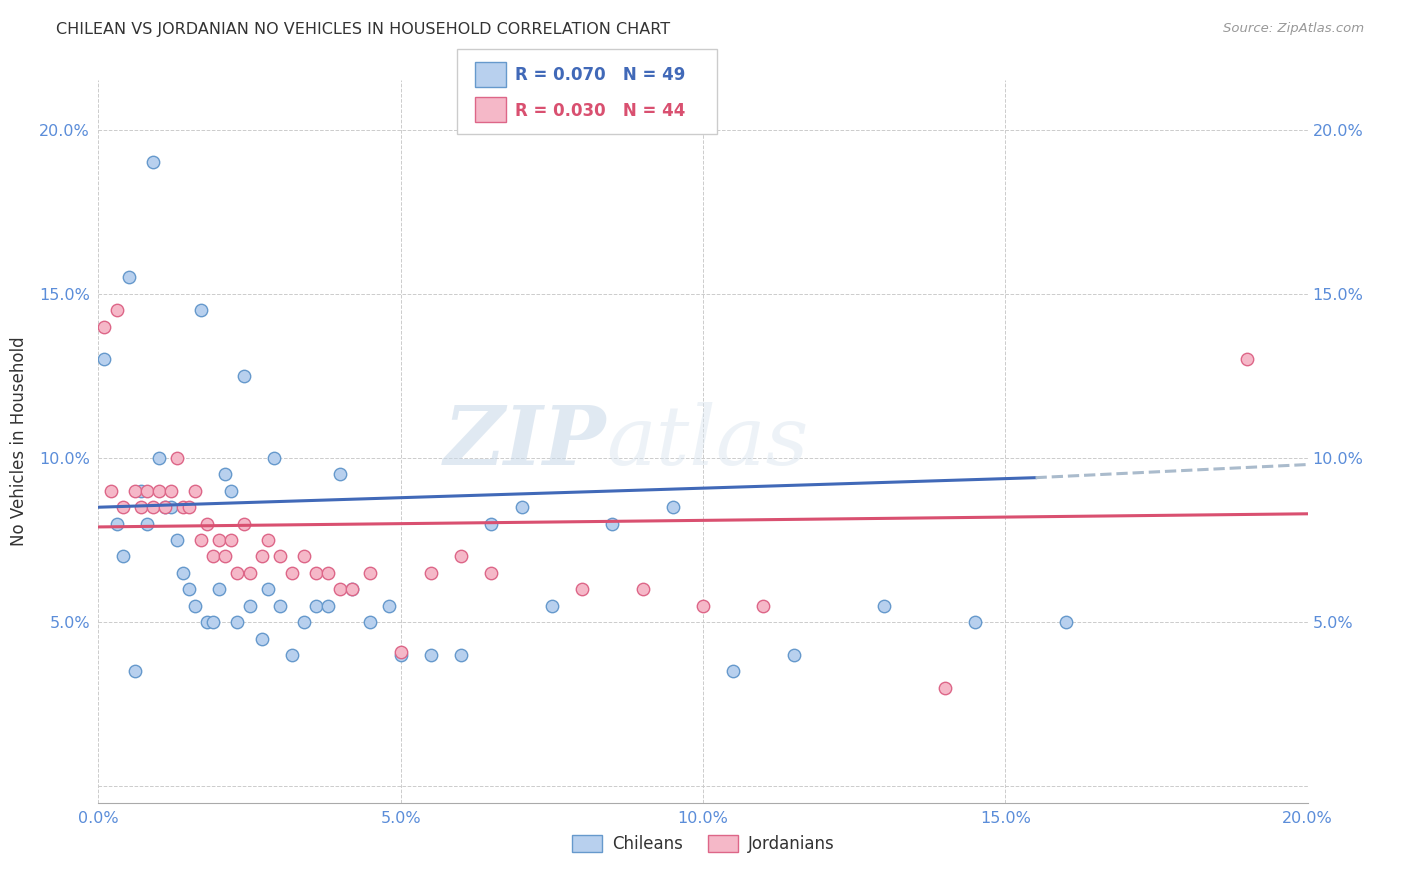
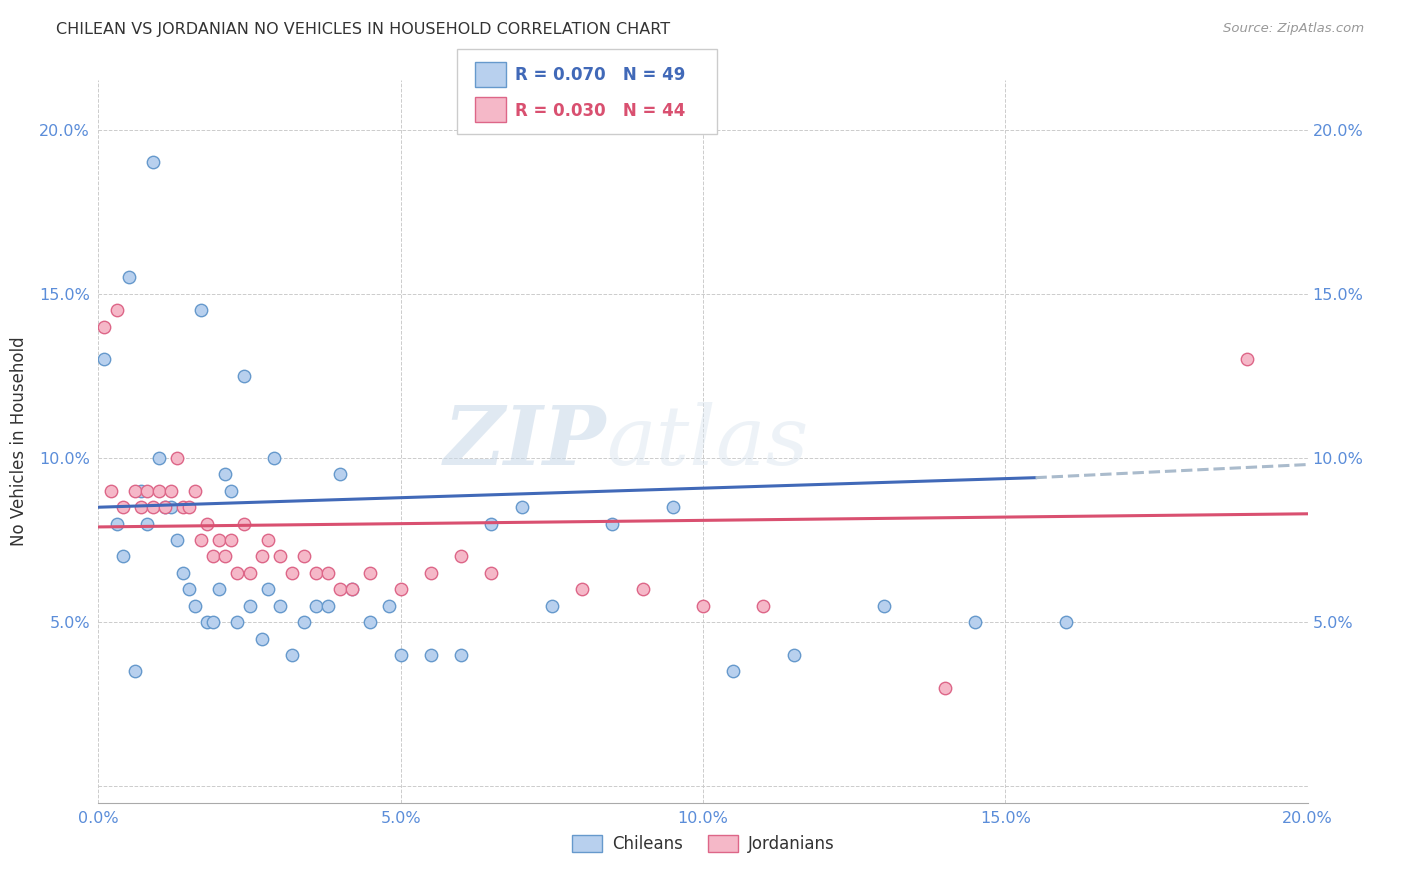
Jordanians/5.0%: 4.1% -> 6.0%
